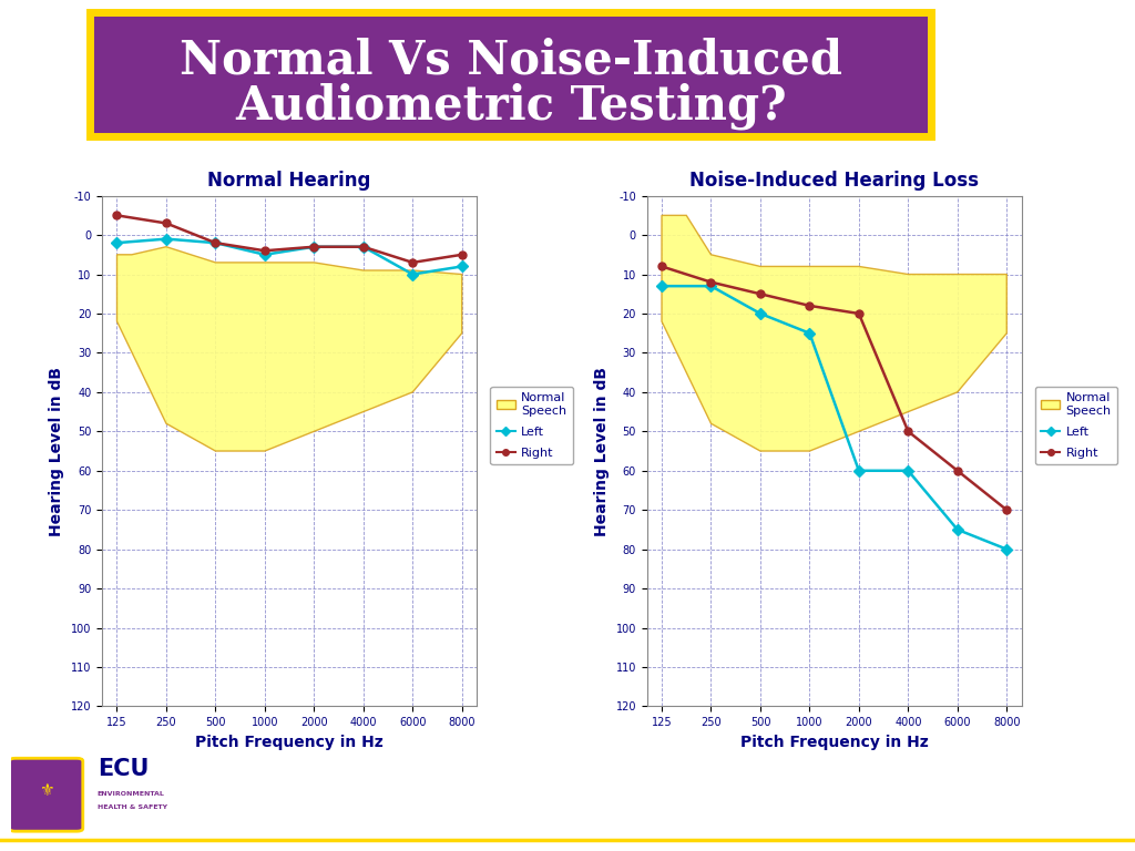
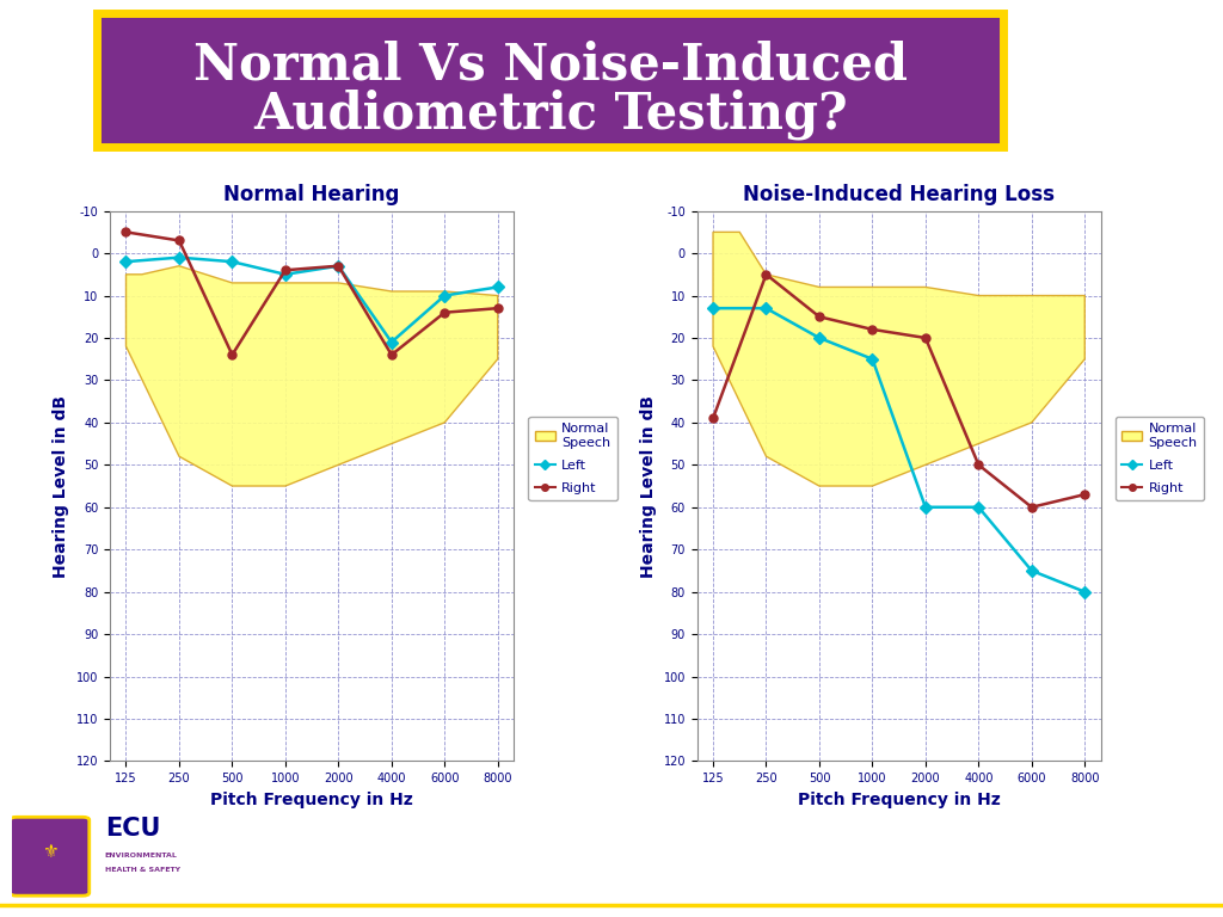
Normal Hearing/Right/500: 2 -> 24
Normal Hearing/Left/4000: 3 -> 21
Normal Hearing/Right/4000: 3 -> 24
Normal Hearing/Right/6000: 7 -> 14
Normal Hearing/Right/8000: 5 -> 13
Noise-Induced Hearing Loss/Right/125: 8 -> 39
Noise-Induced Hearing Loss/Right/250: 12 -> 5
Noise-Induced Hearing Loss/Right/8000: 70 -> 57
